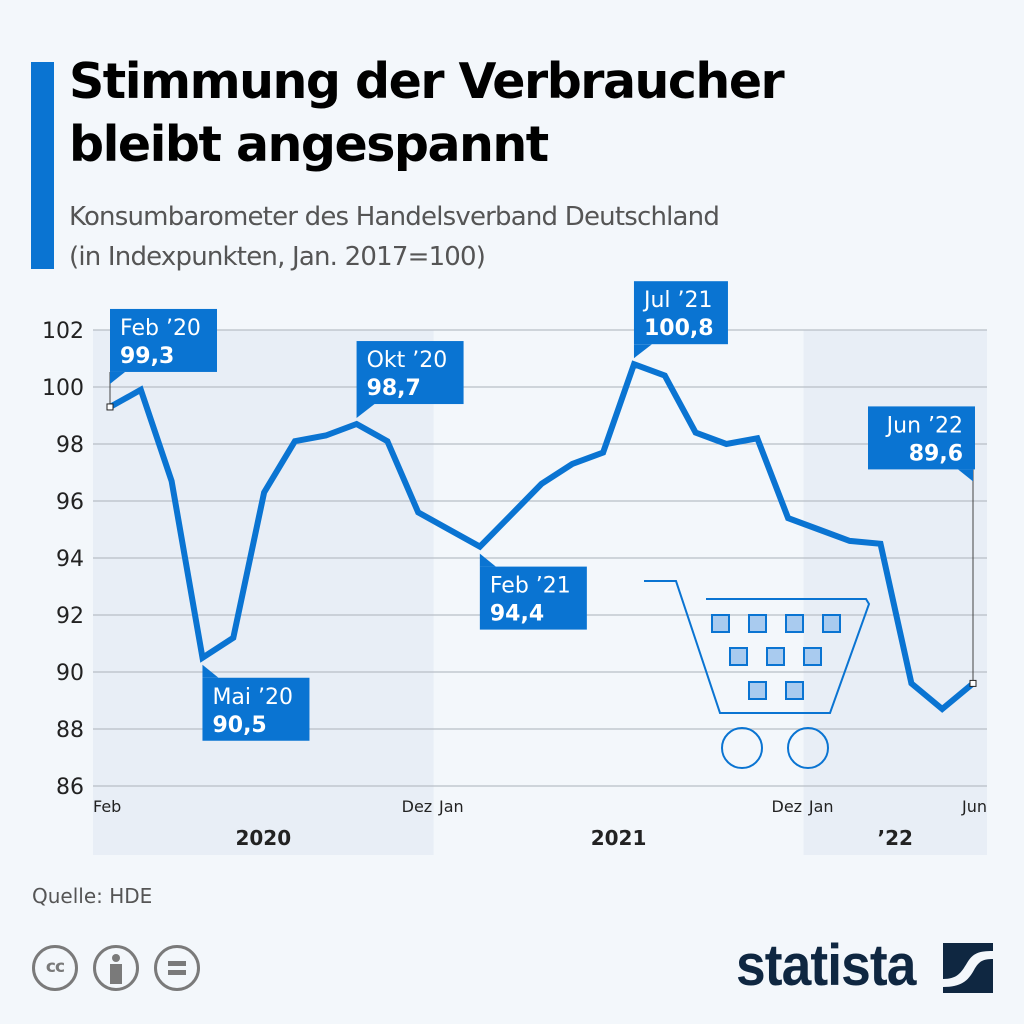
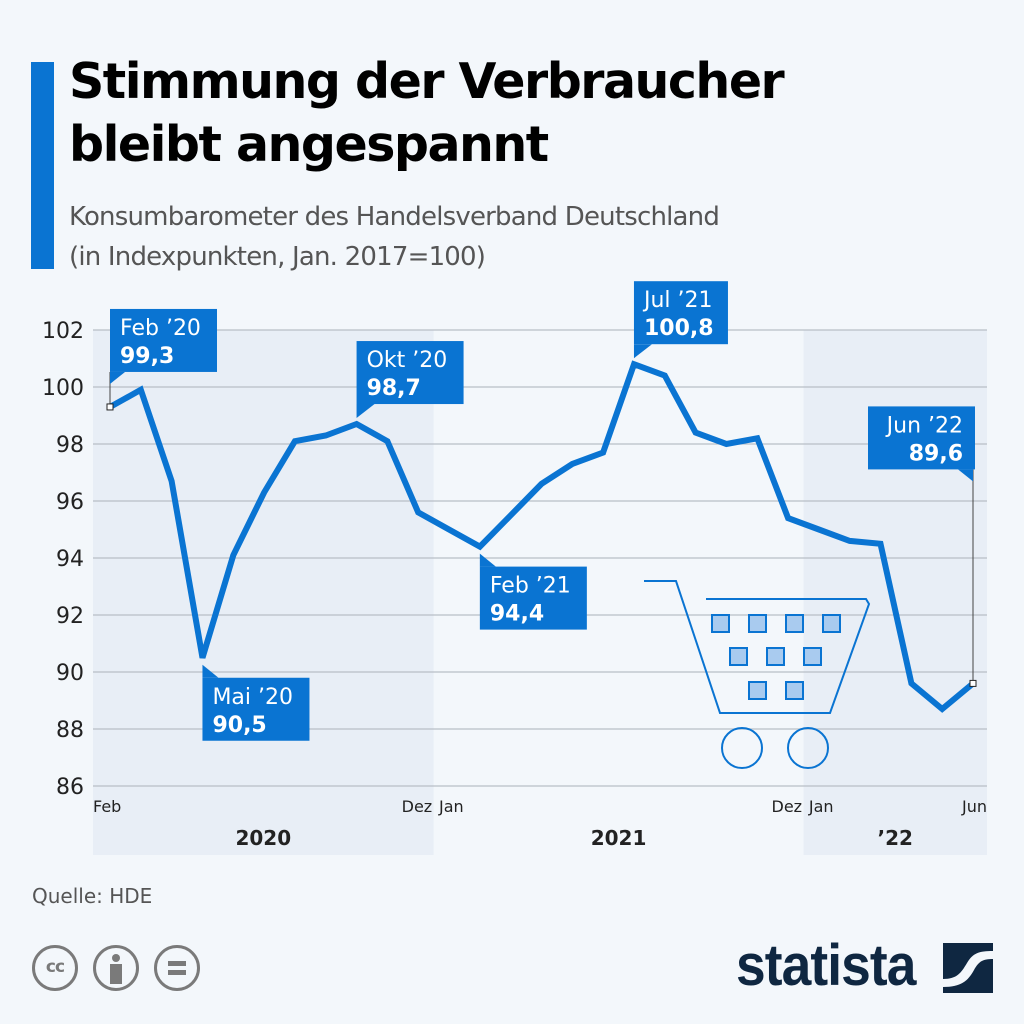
Jun 2020: 91.2 -> 94.1
